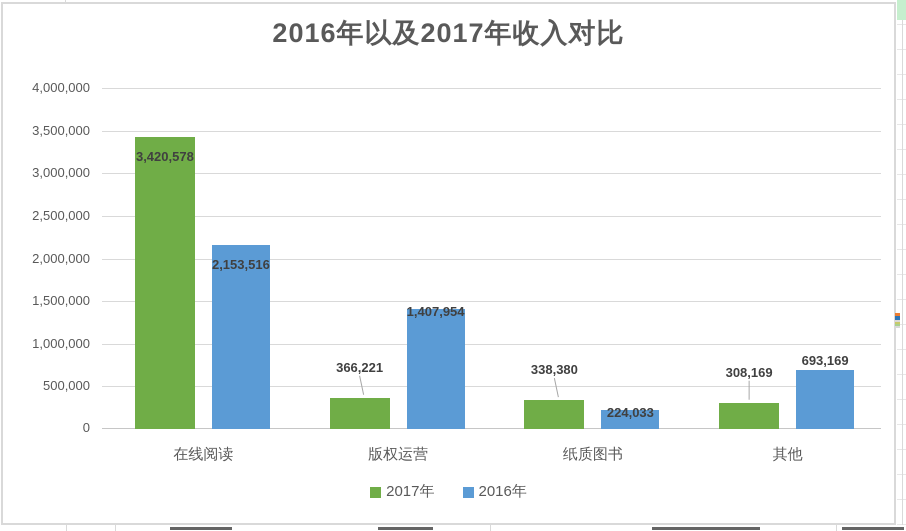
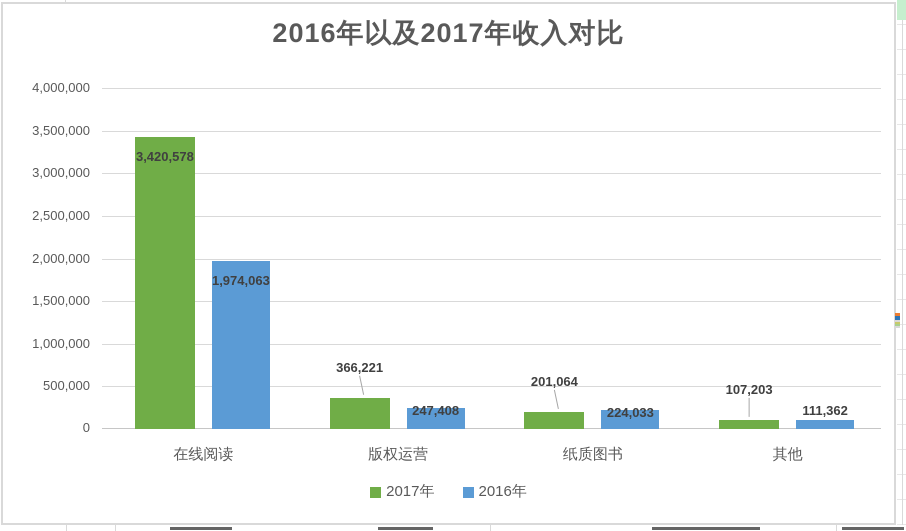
2016年/在线阅读: 2,153,516 -> 1,974,063
2016年/版权运营: 1,407,954 -> 247,408
2017年/纸质图书: 338,380 -> 201,064
2017年/其他: 308,169 -> 107,203
2016年/其他: 693,169 -> 111,362
